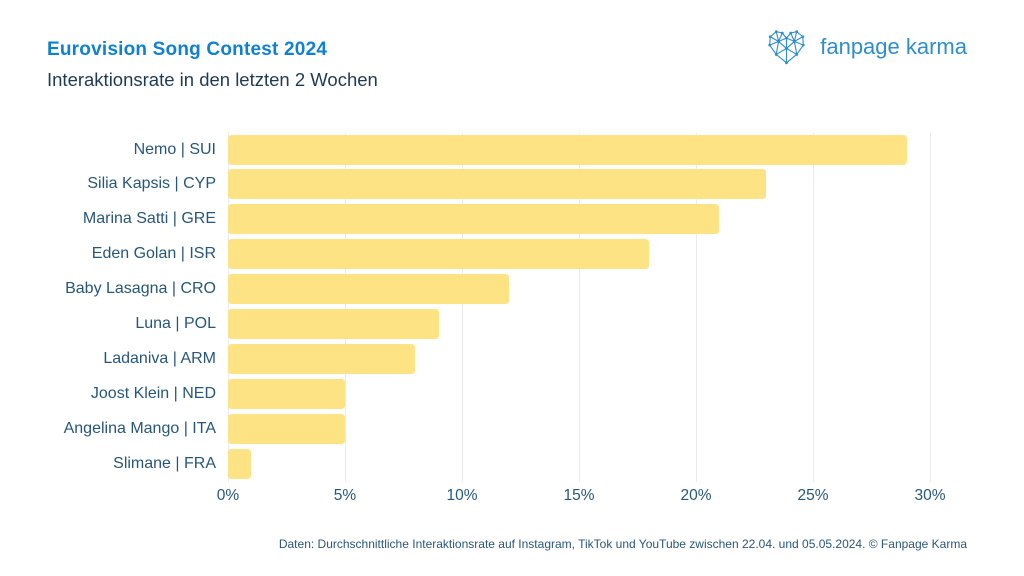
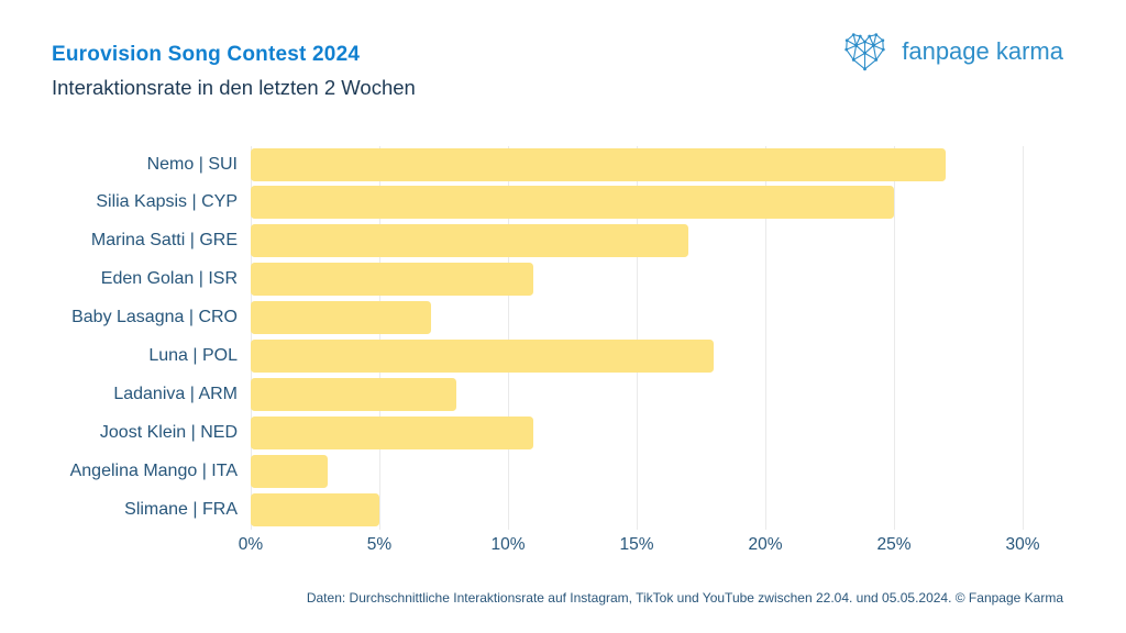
Nemo | SUI: 29% -> 27%
Silia Kapsis | CYP: 23% -> 25%
Marina Satti | GRE: 21% -> 17%
Eden Golan | ISR: 18% -> 11%
Baby Lasagna | CRO: 12% -> 7%
Luna | POL: 9% -> 18%
Joost Klein | NED: 5% -> 11%
Angelina Mango | ITA: 5% -> 3%
Slimane | FRA: 1% -> 5%
